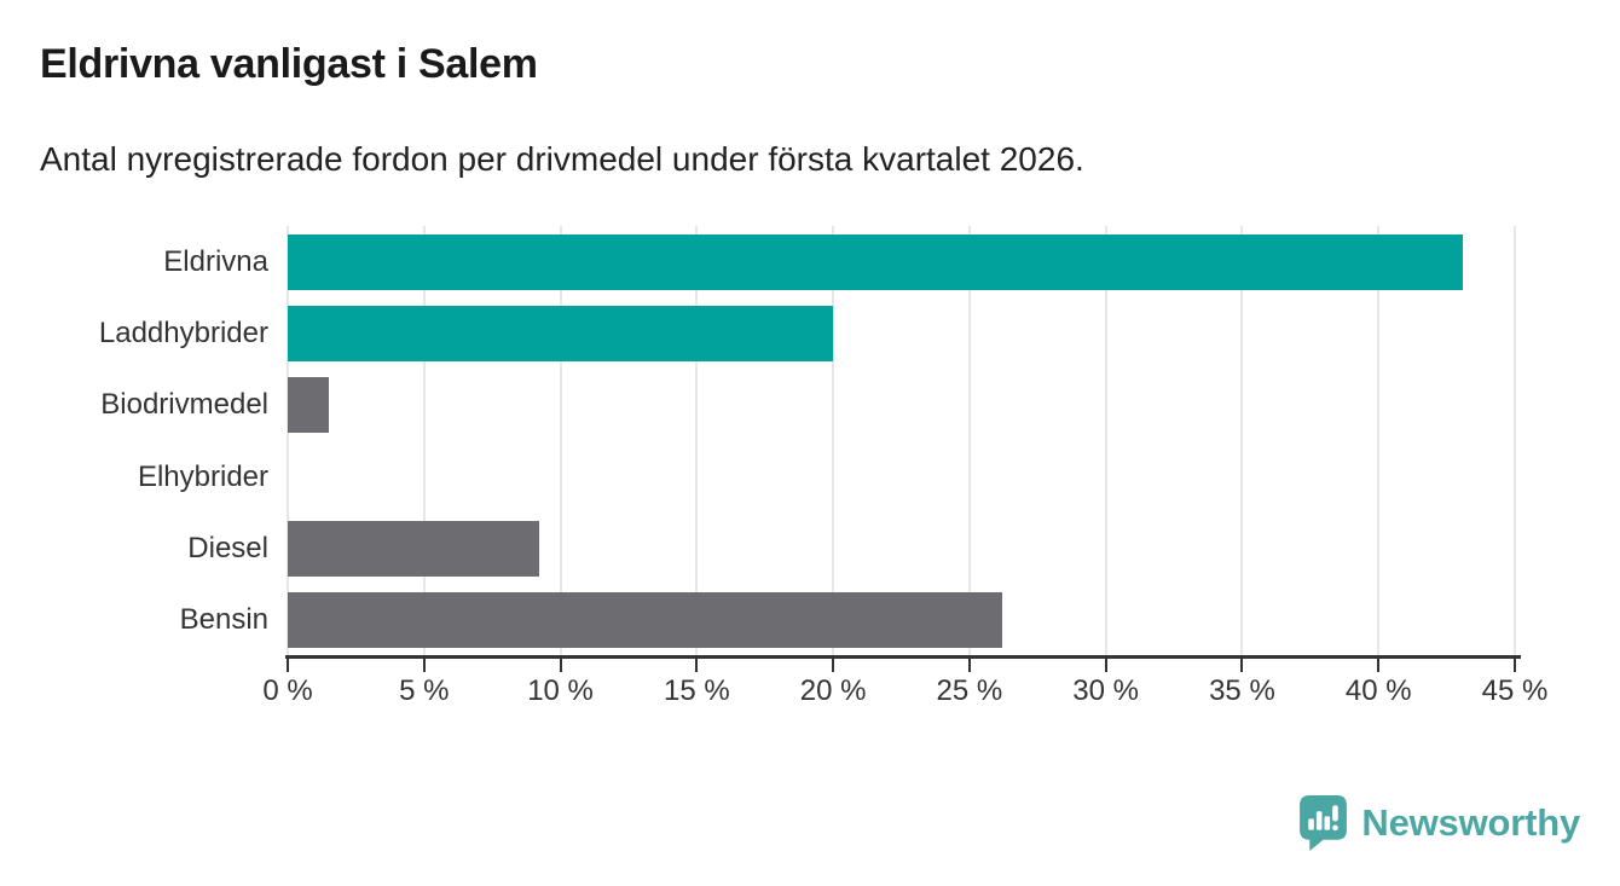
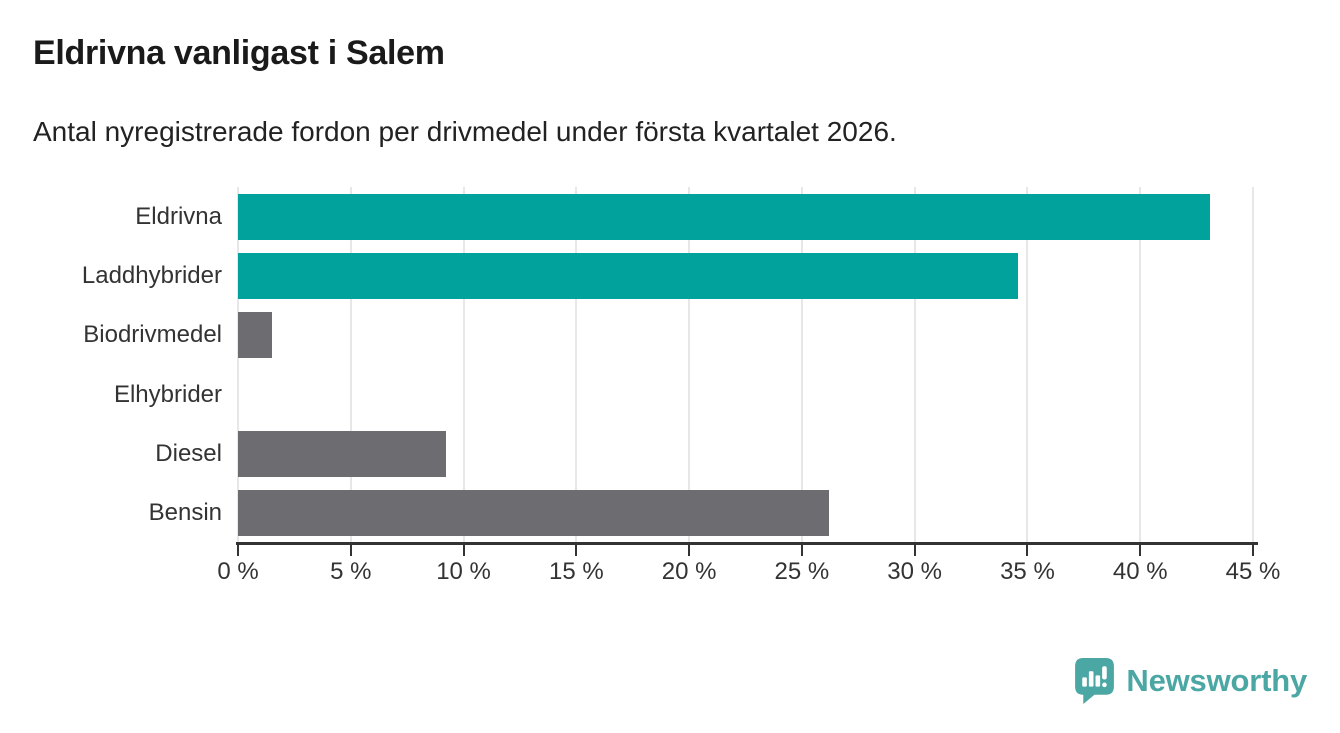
Laddhybrider: 20.0% -> 34.6%
